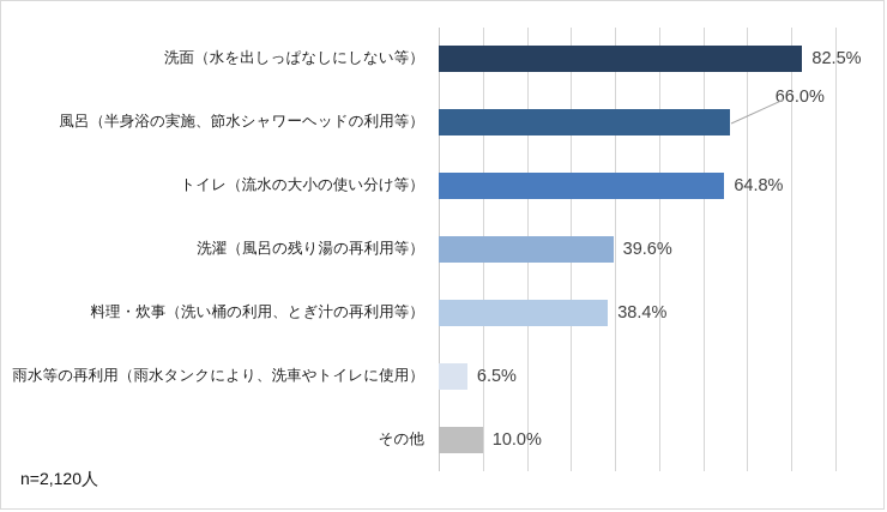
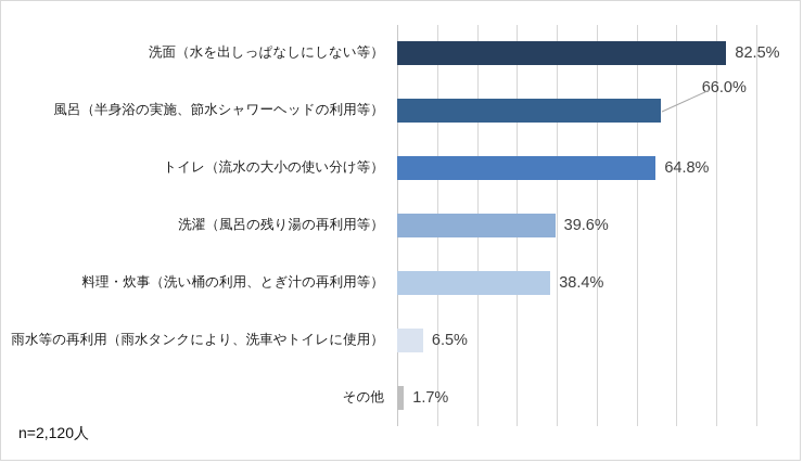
その他: 10.0% -> 1.7%
